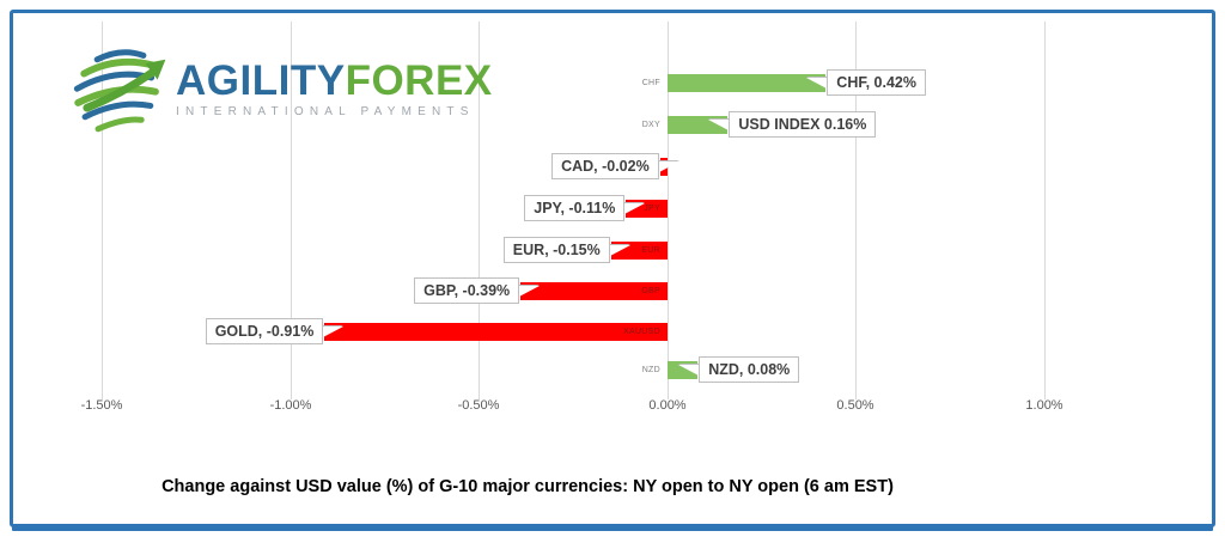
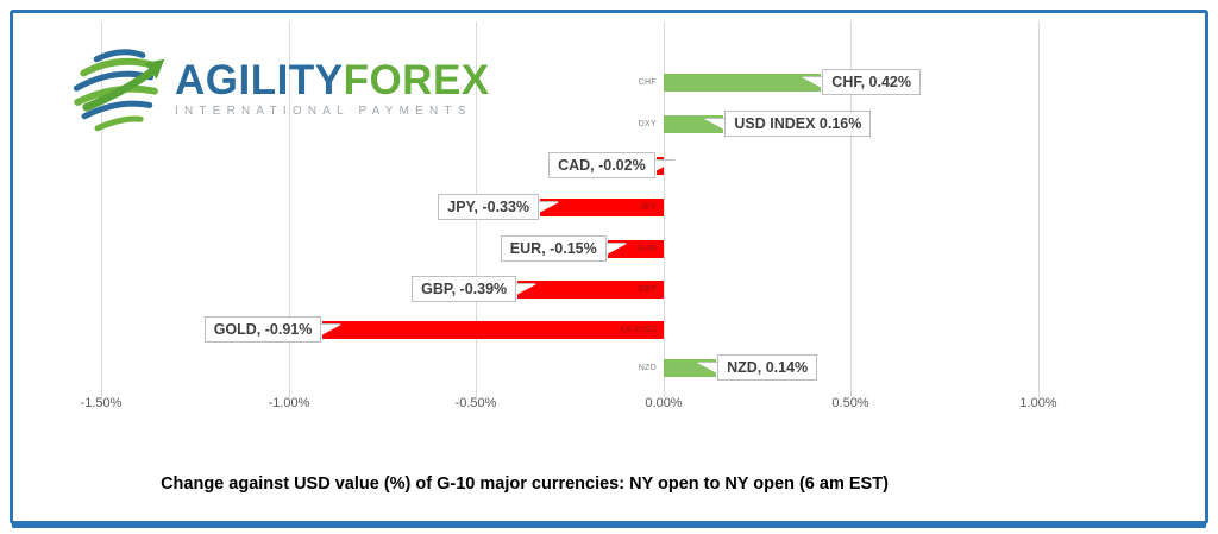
JPY: -0.11% -> -0.33%
NZD: 0.08% -> 0.14%
